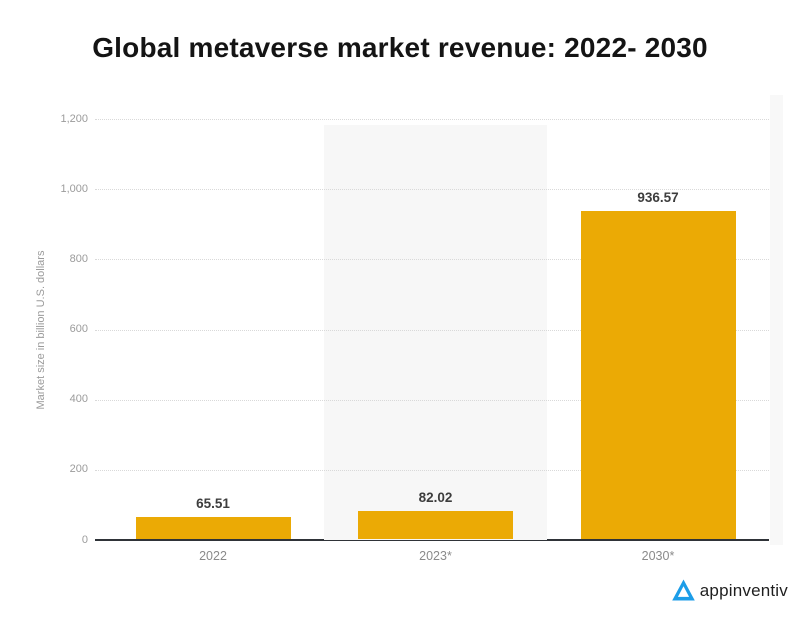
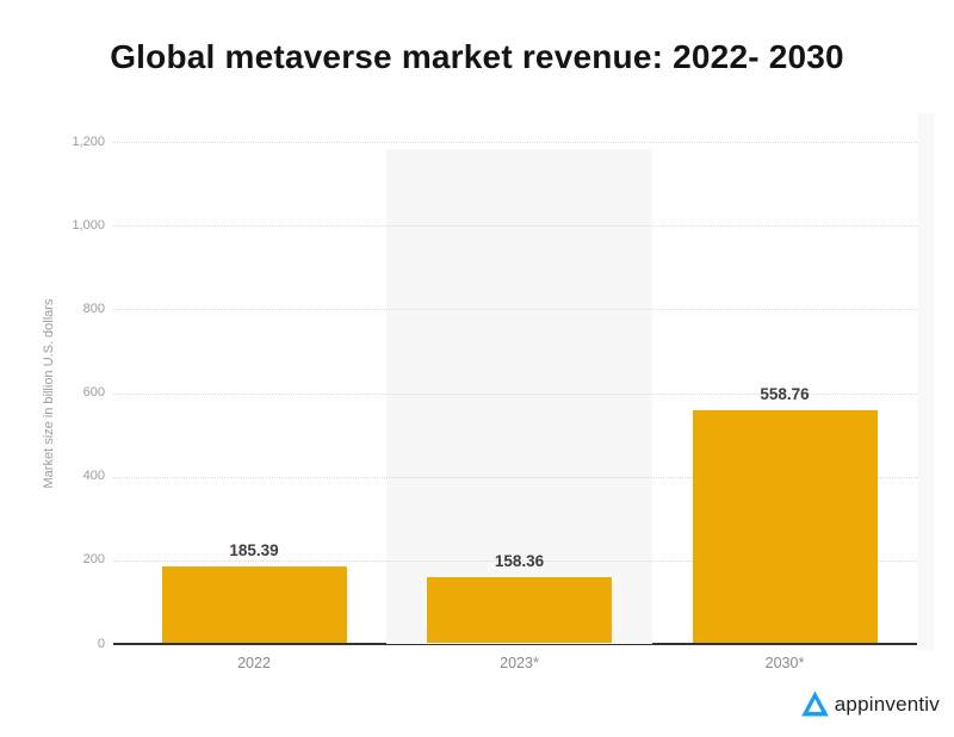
2022: 65.51 -> 185.39
2023*: 82.02 -> 158.36
2030*: 936.57 -> 558.76
